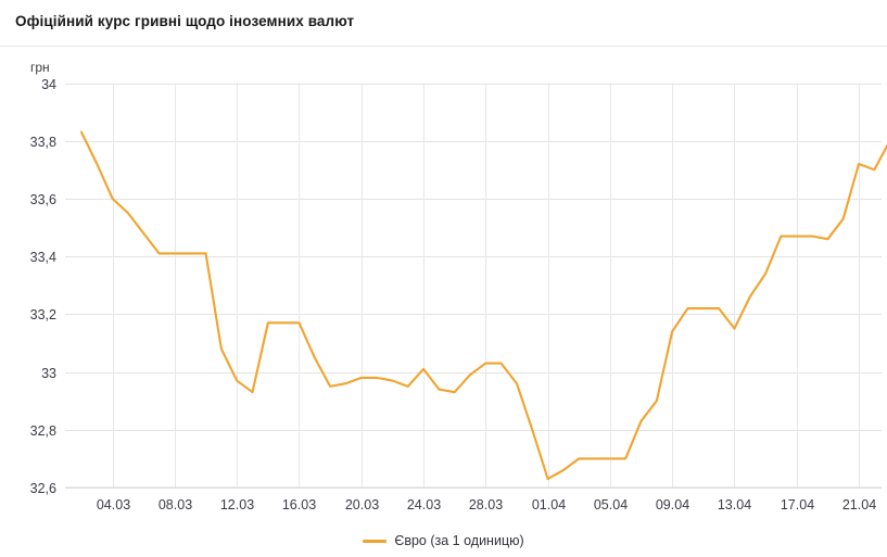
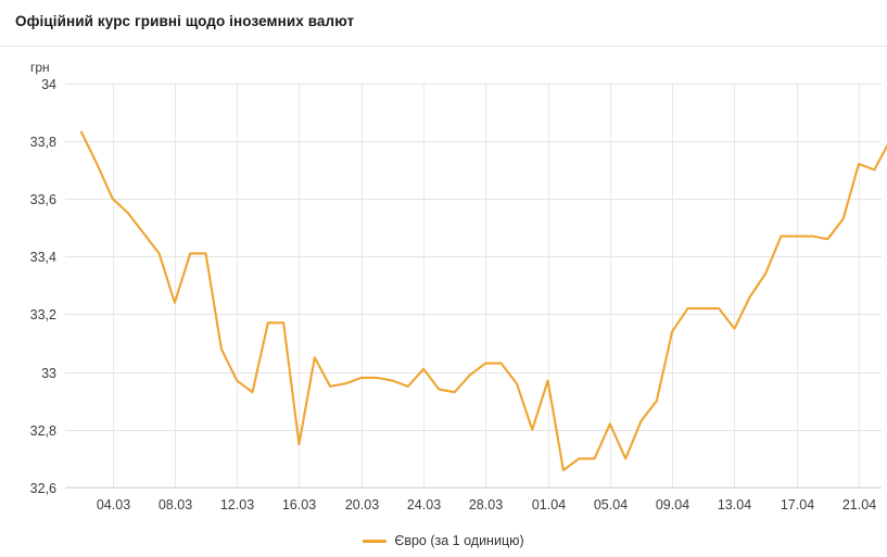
08.03: 33,41 -> 33,24
16.03: 33,17 -> 32,75
01.04: 32,63 -> 32,97
05.04: 32,70 -> 32,82
